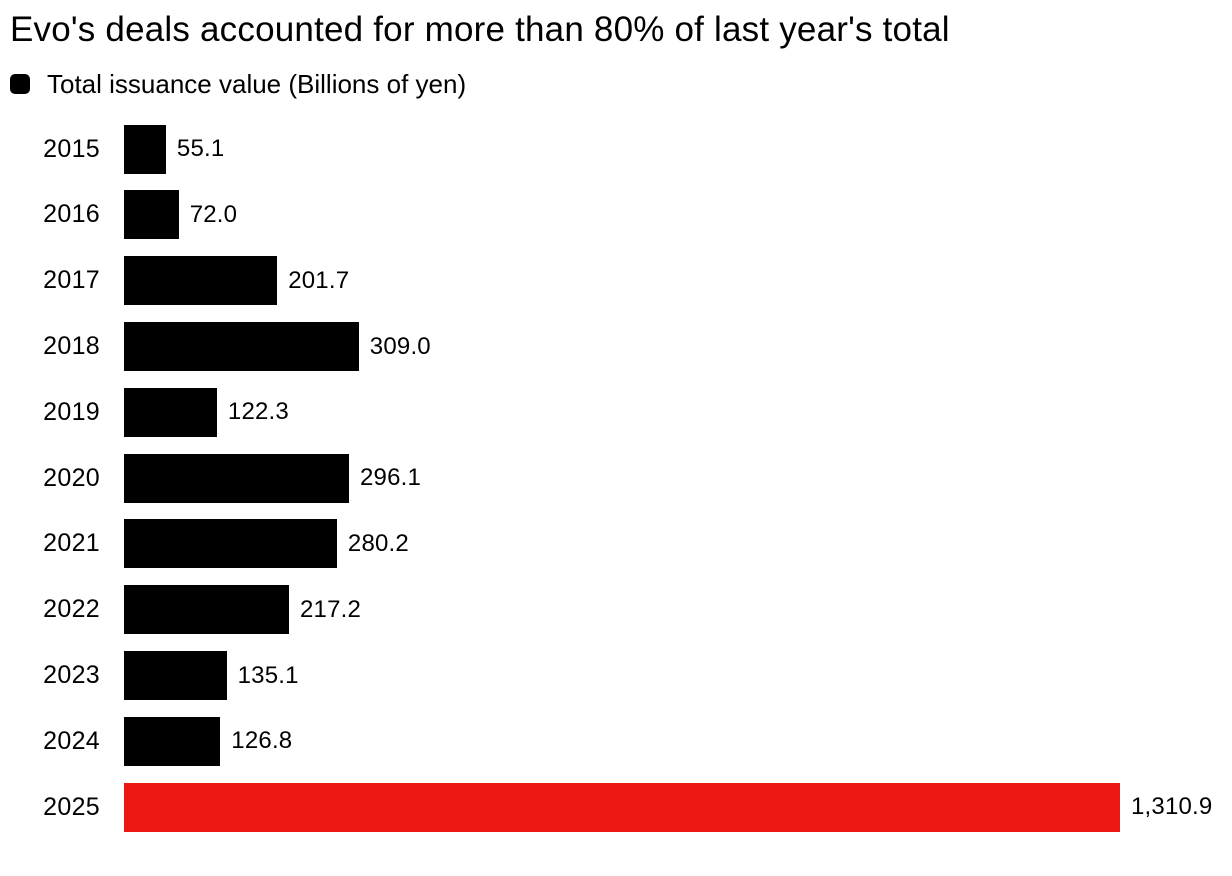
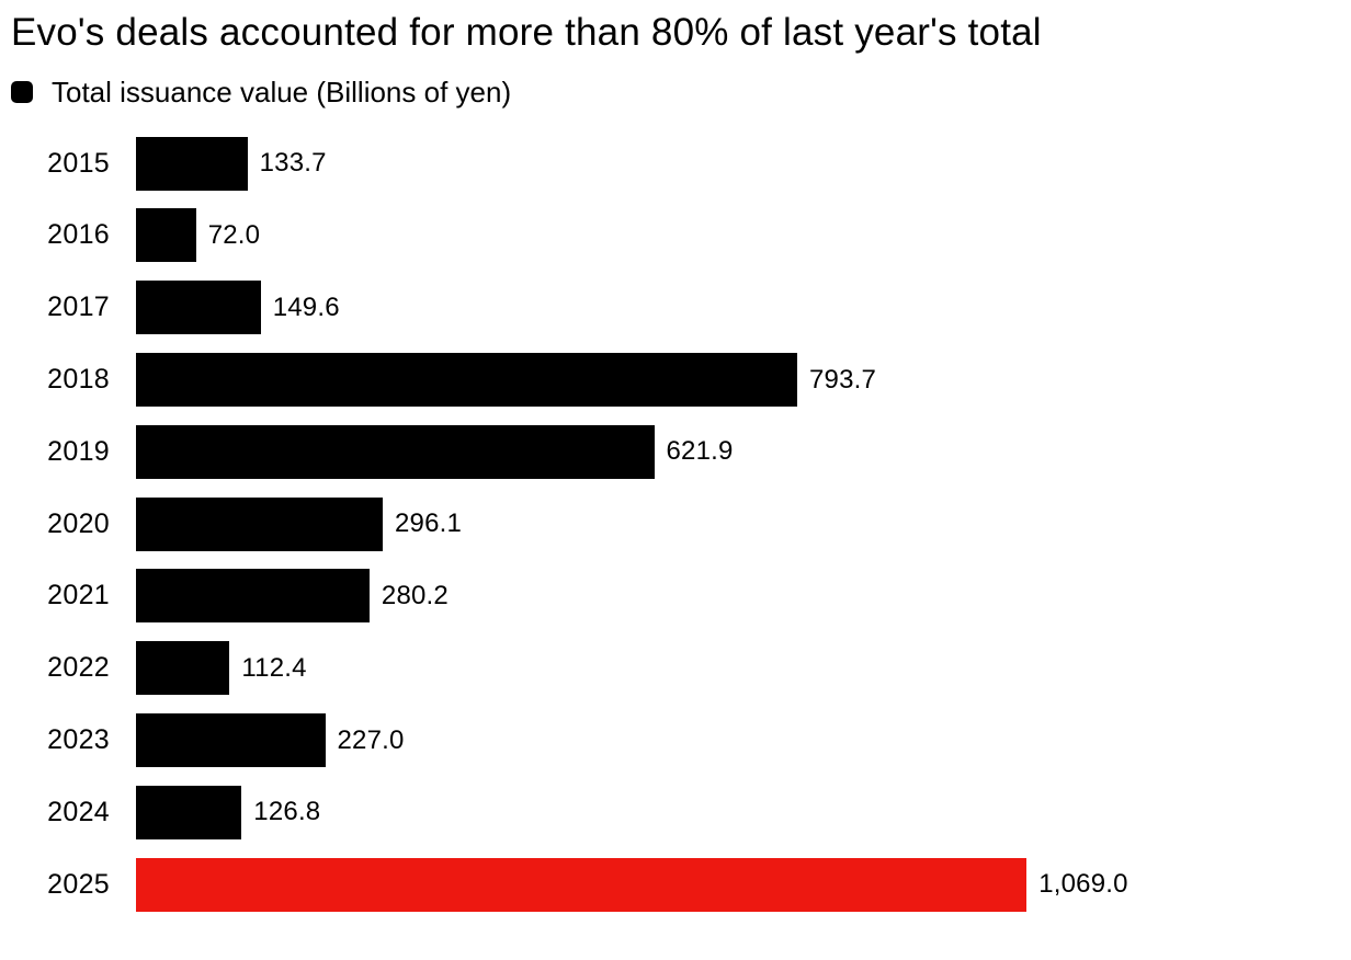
2015: 55.1 -> 133.7
2017: 201.7 -> 149.6
2018: 309.0 -> 793.7
2019: 122.3 -> 621.9
2022: 217.2 -> 112.4
2023: 135.1 -> 227.0
2025: 1,310.9 -> 1,069.0
